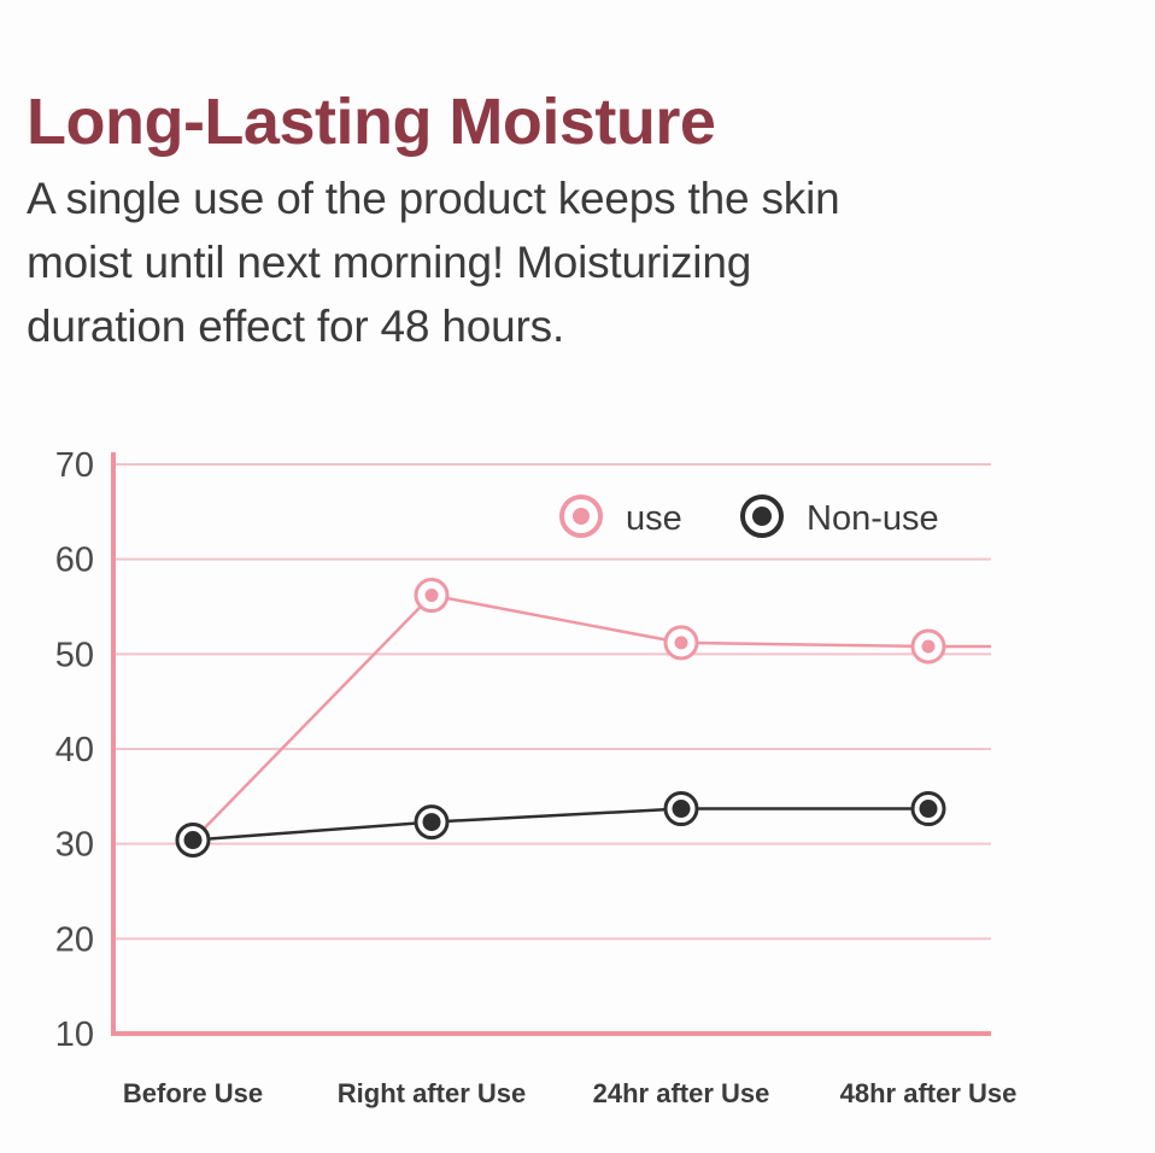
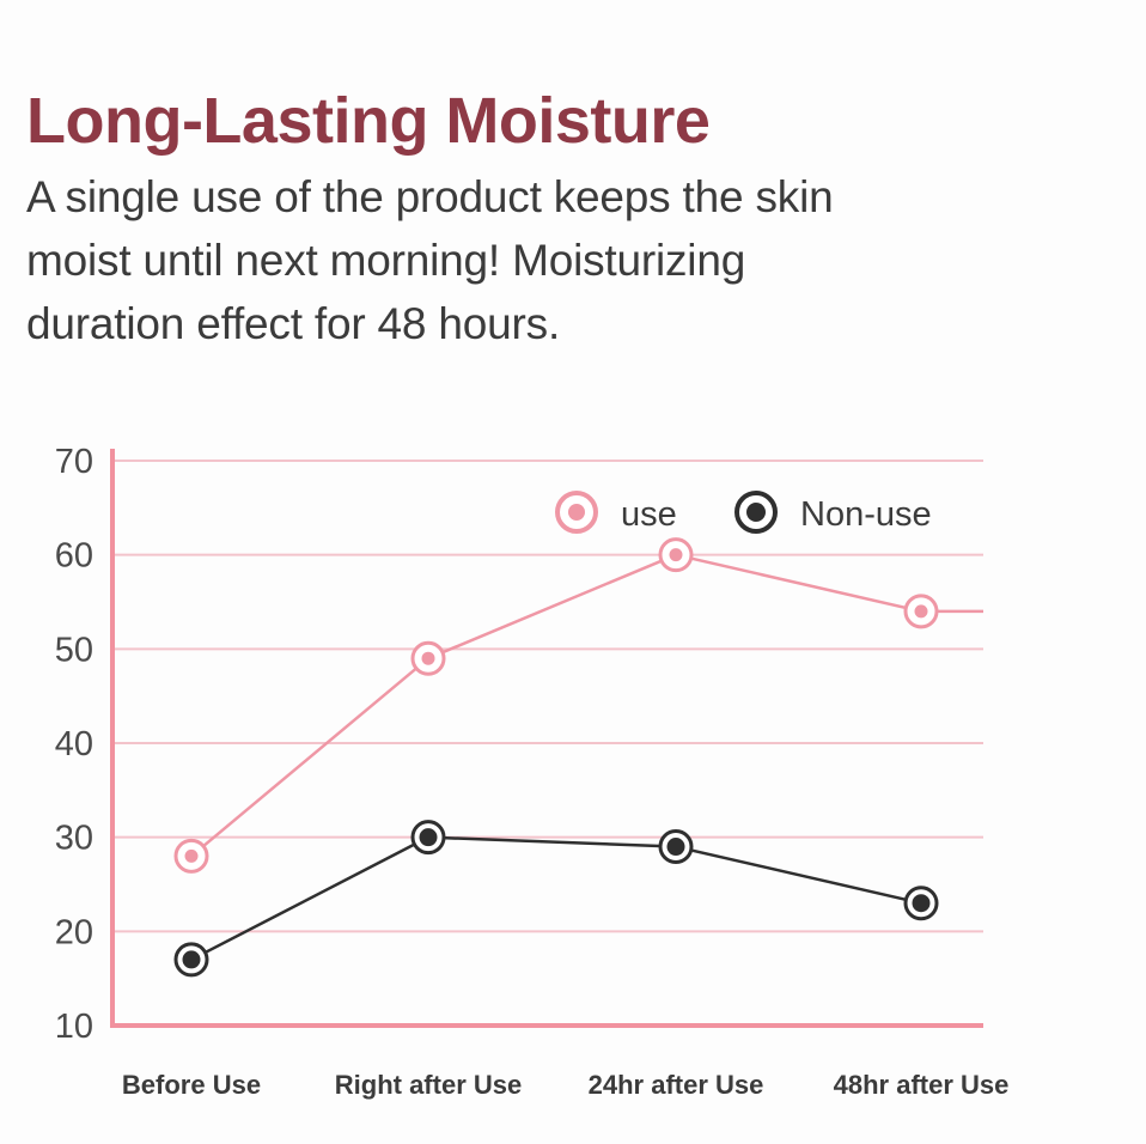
use/Before Use: 30 -> 28
Non-use/Before Use: 30 -> 17
use/Right after Use: 56 -> 49
Non-use/Right after Use: 32 -> 30
use/24hr after Use: 51 -> 60
Non-use/24hr after Use: 34 -> 29
use/48hr after Use: 51 -> 54
Non-use/48hr after Use: 34 -> 23
